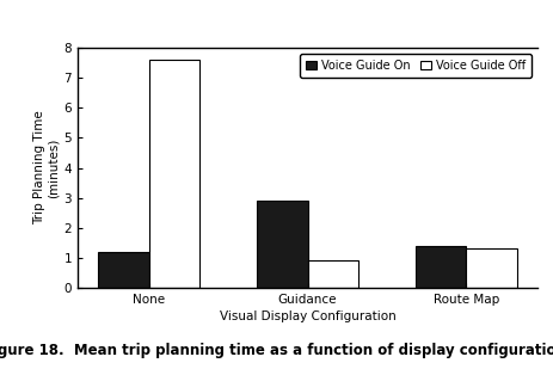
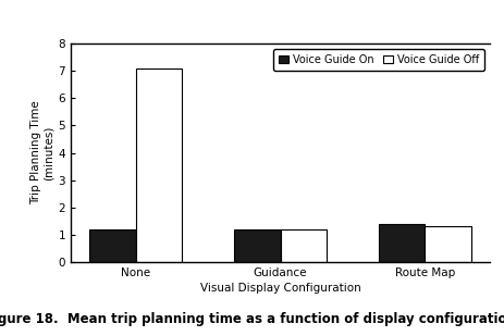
Voice Guide Off/None: 7.6 -> 7.1
Voice Guide On/Guidance: 2.9 -> 1.2
Voice Guide Off/Guidance: 0.9 -> 1.2
